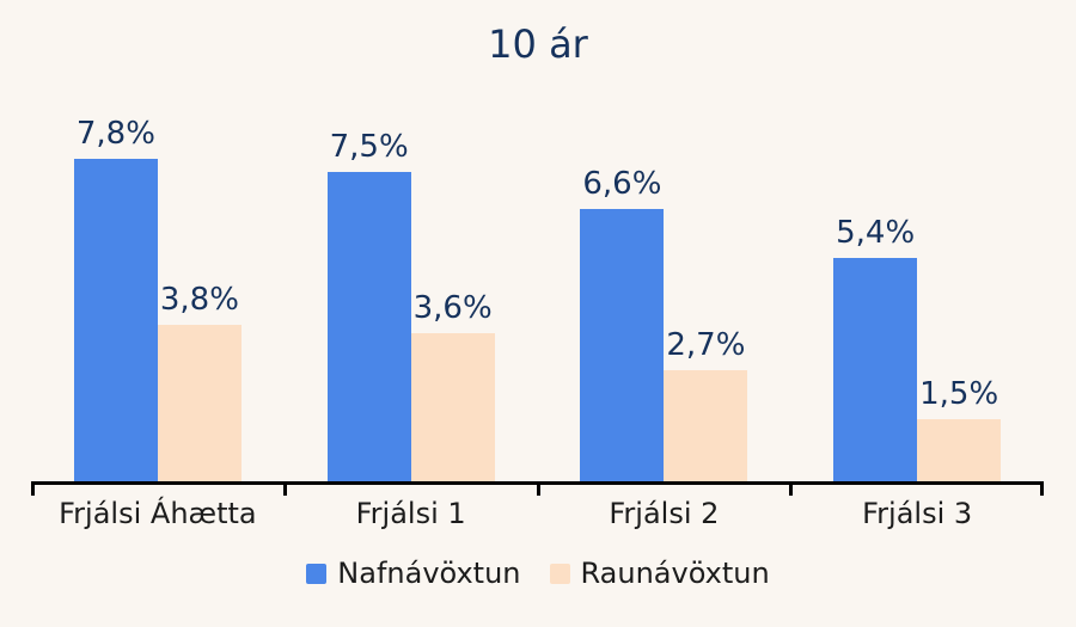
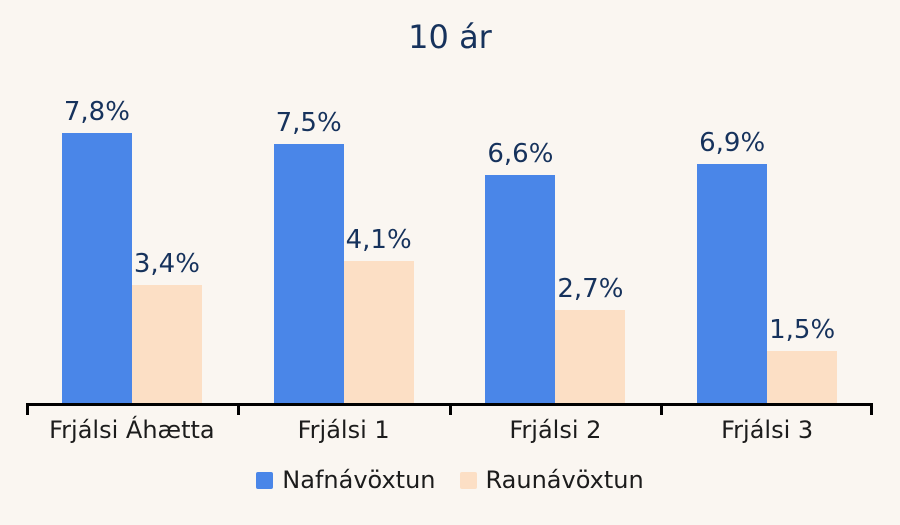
Raunávöxtun/Frjálsi Áhætta: 3,8% -> 3,4%
Raunávöxtun/Frjálsi 1: 3,6% -> 4,1%
Nafnávöxtun/Frjálsi 3: 5,4% -> 6,9%
